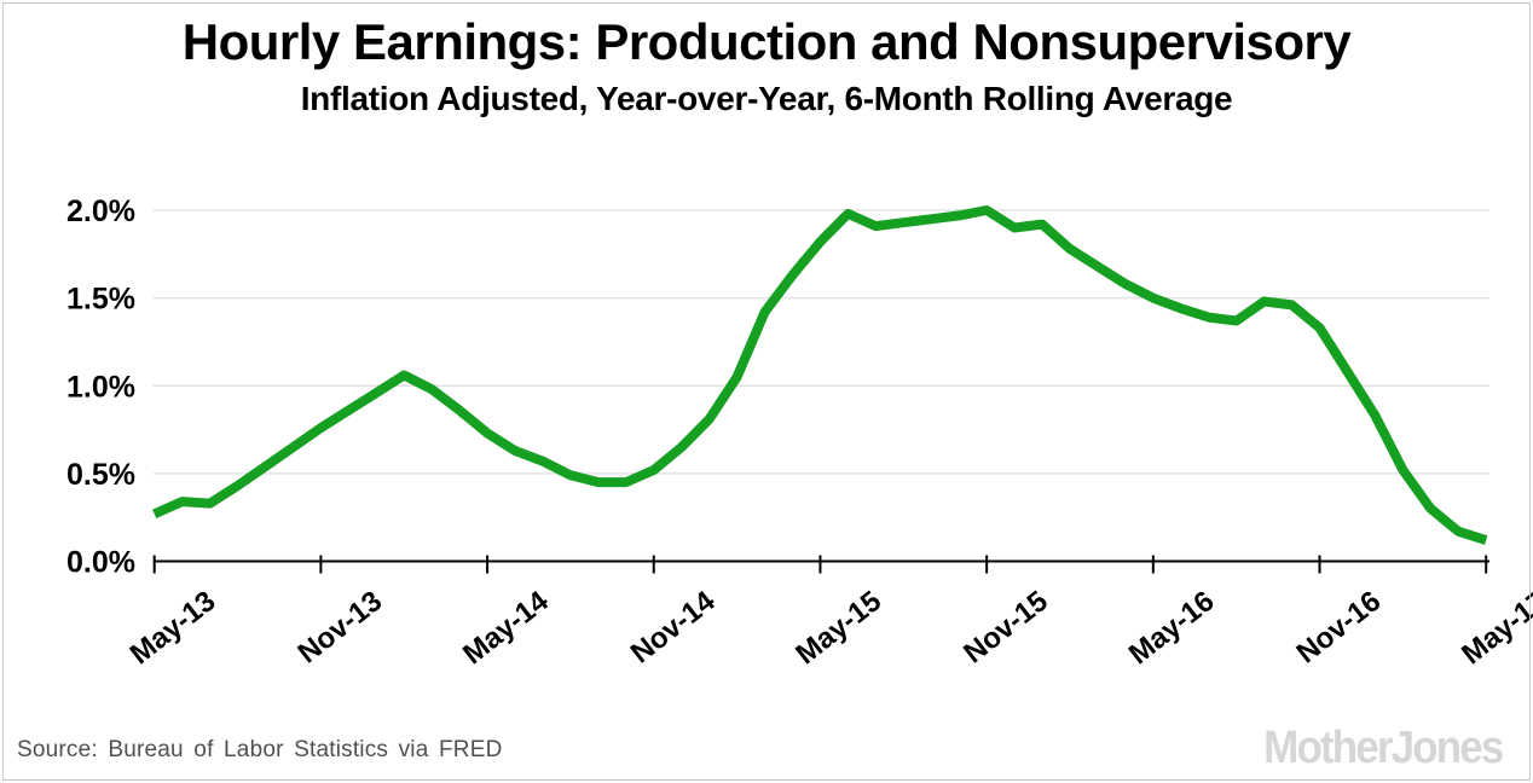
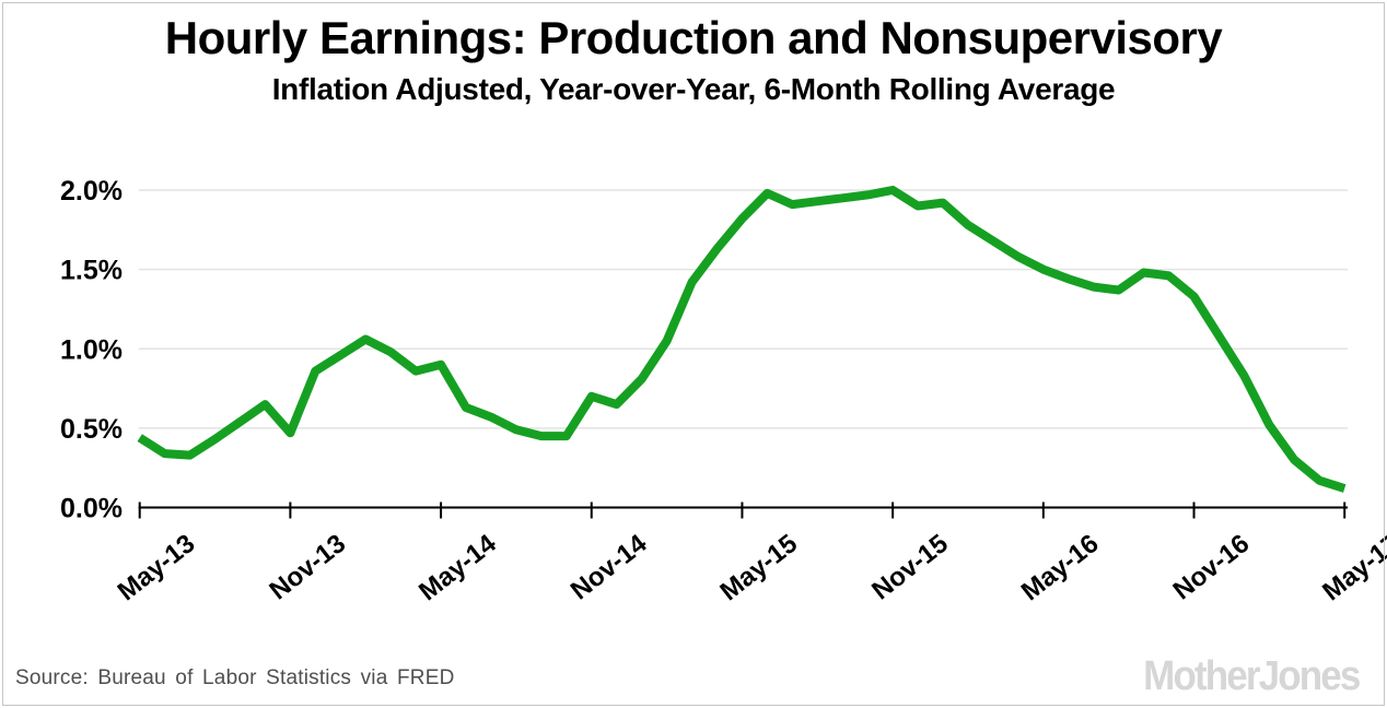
May-13: 0.27% -> 0.44%
Nov-13: 0.76% -> 0.47%
May-14: 0.73% -> 0.90%
Nov-14: 0.52% -> 0.70%
